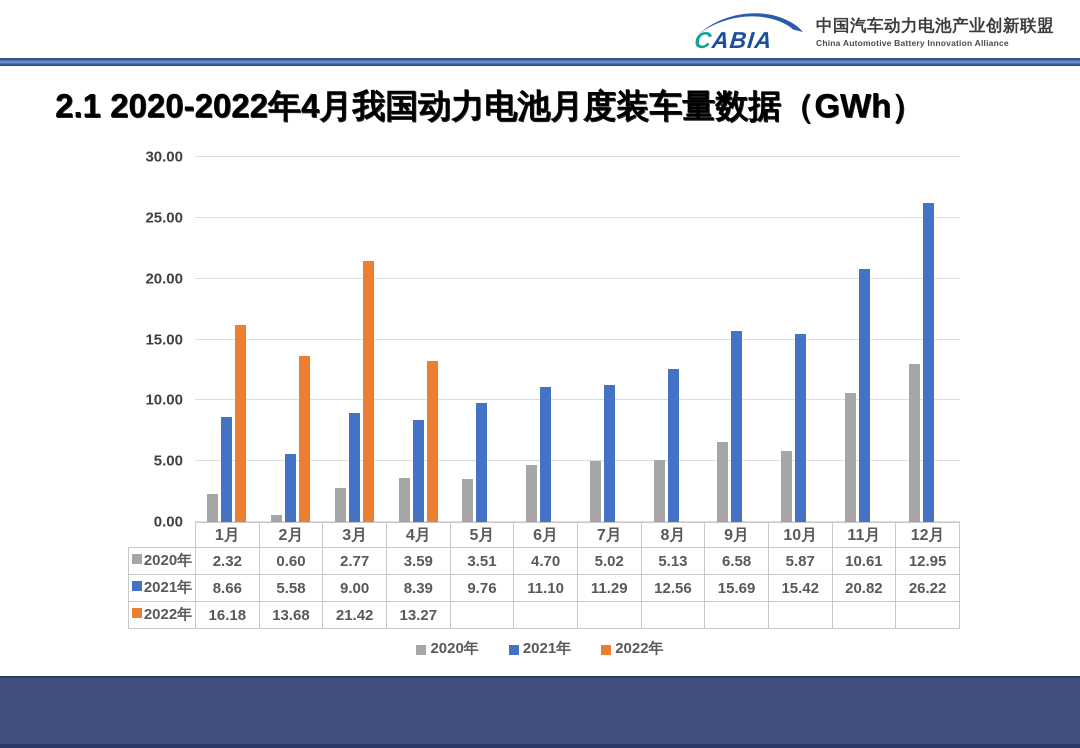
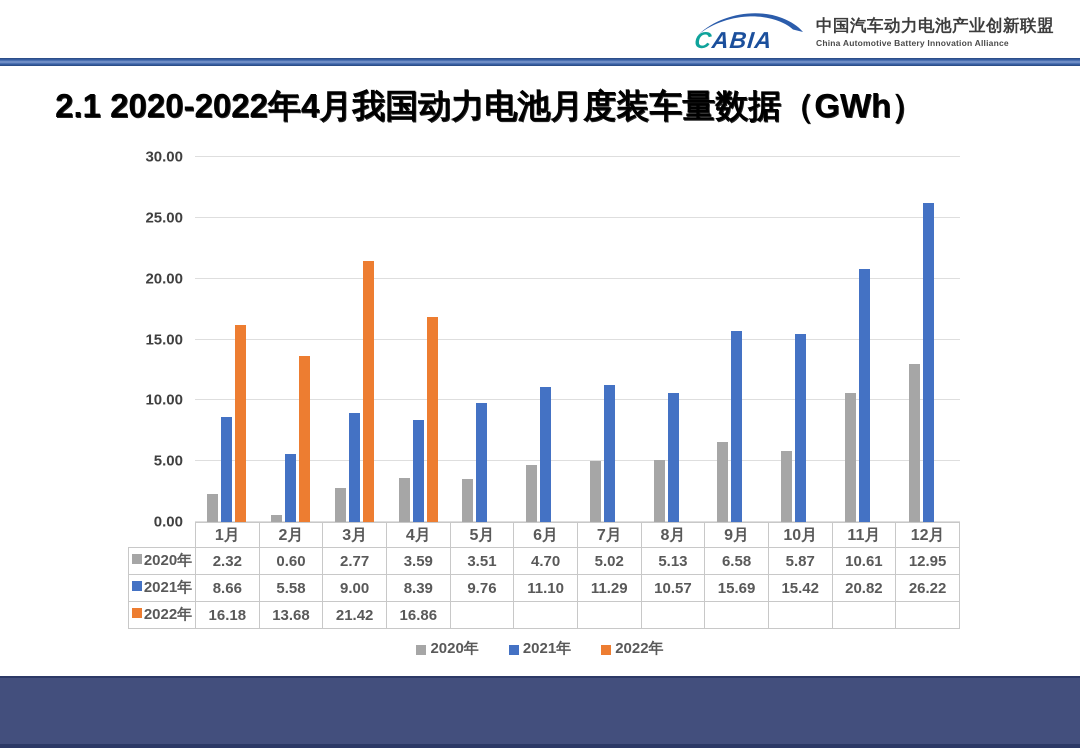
2022年/4月: 13.27 -> 16.86
2021年/8月: 12.56 -> 10.57
